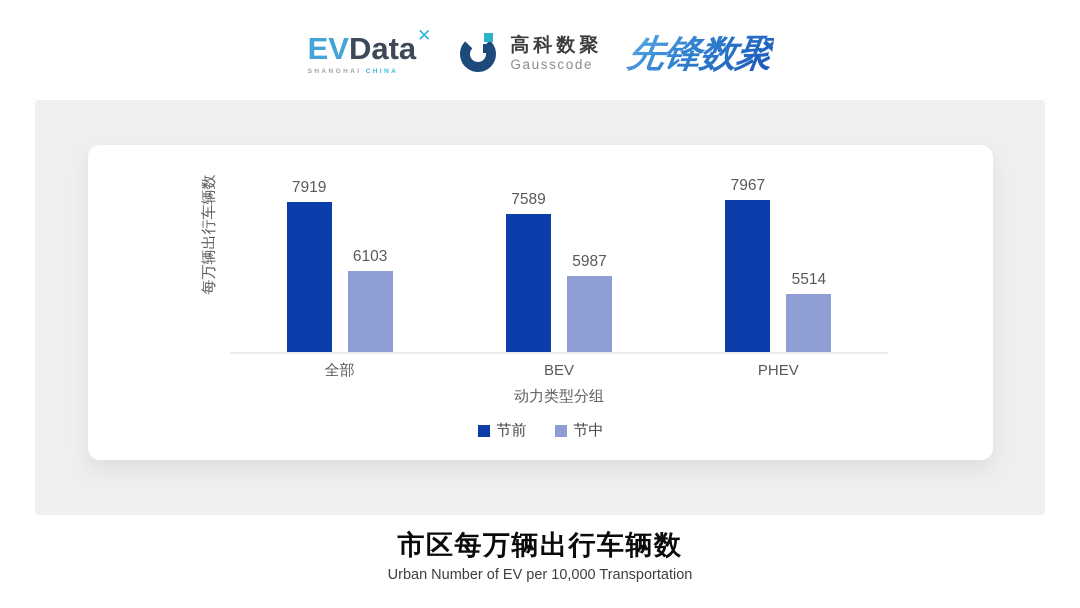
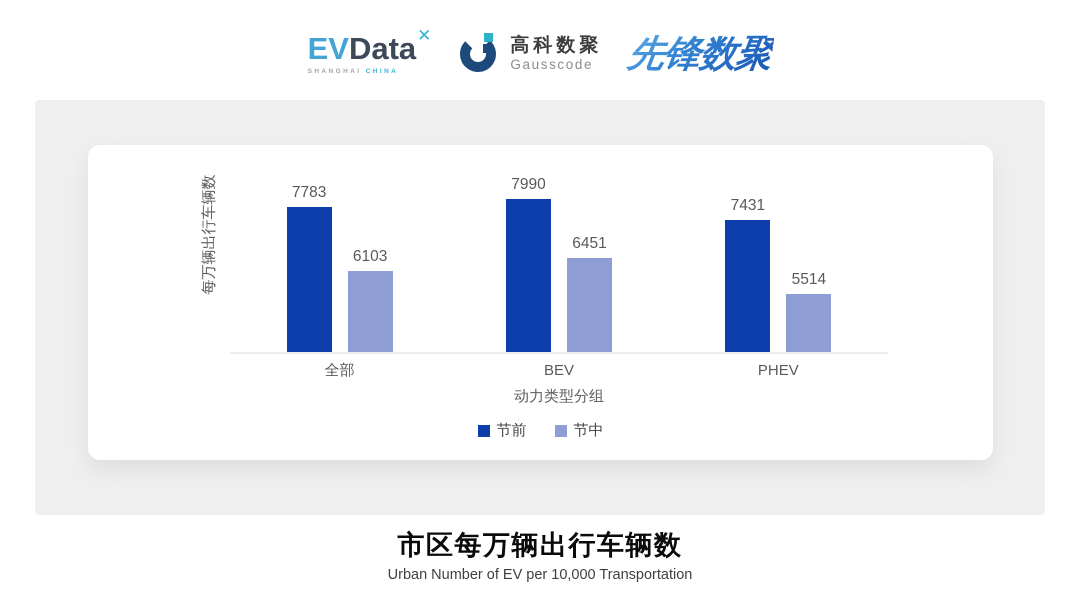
节前/全部: 7919 -> 7783
节前/BEV: 7589 -> 7990
节中/BEV: 5987 -> 6451
节前/PHEV: 7967 -> 7431
